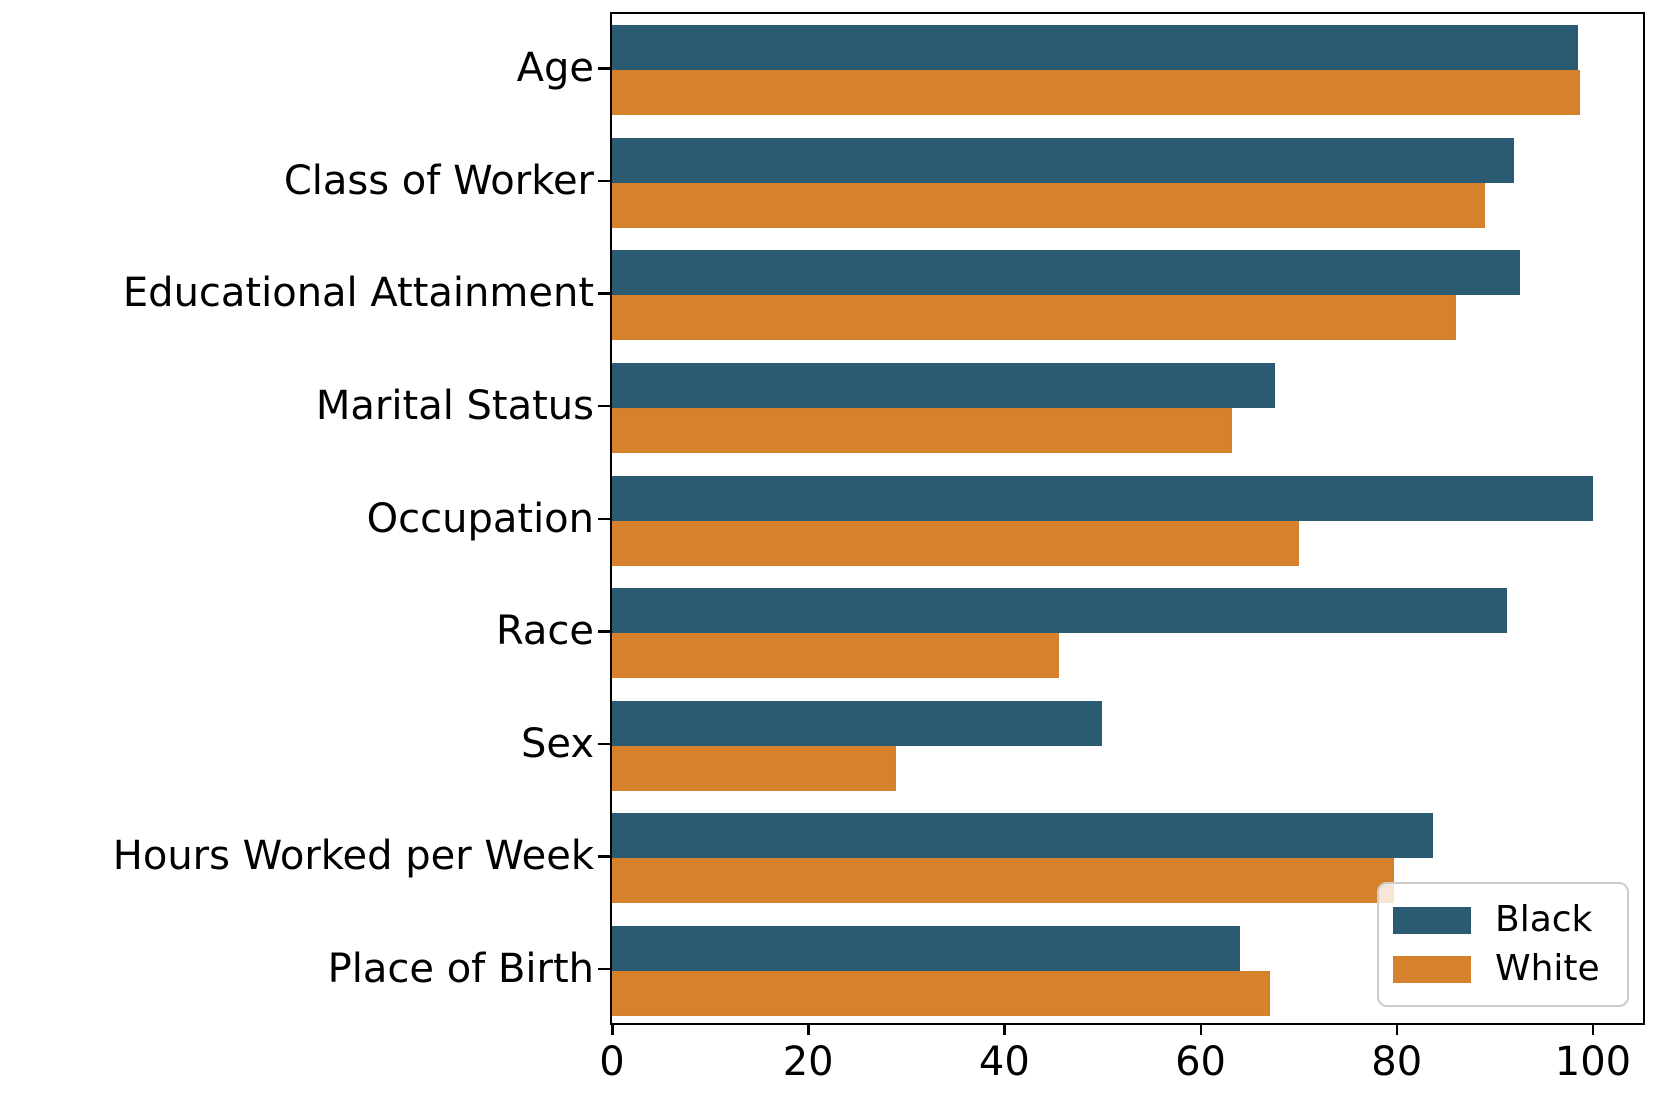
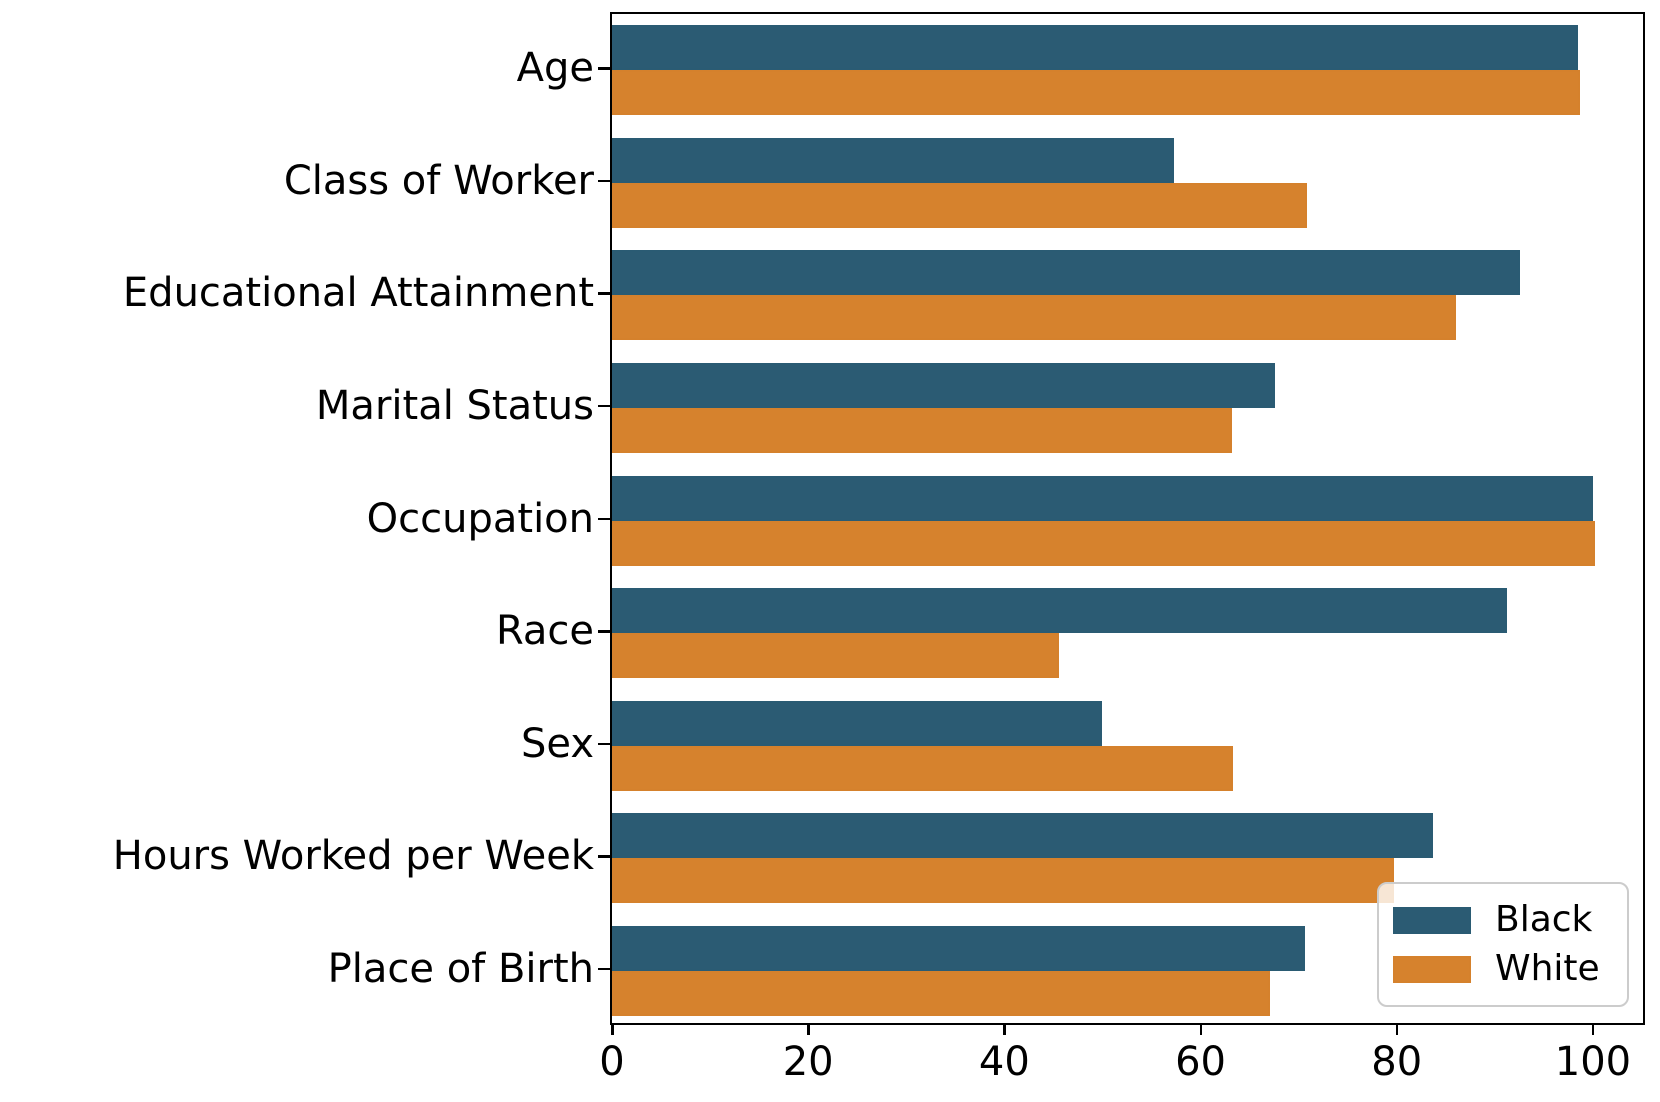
Black/Class of Worker: 92 -> 57
White/Class of Worker: 89 -> 71
White/Occupation: 70 -> 100
White/Sex: 29 -> 63
Black/Place of Birth: 64 -> 71
